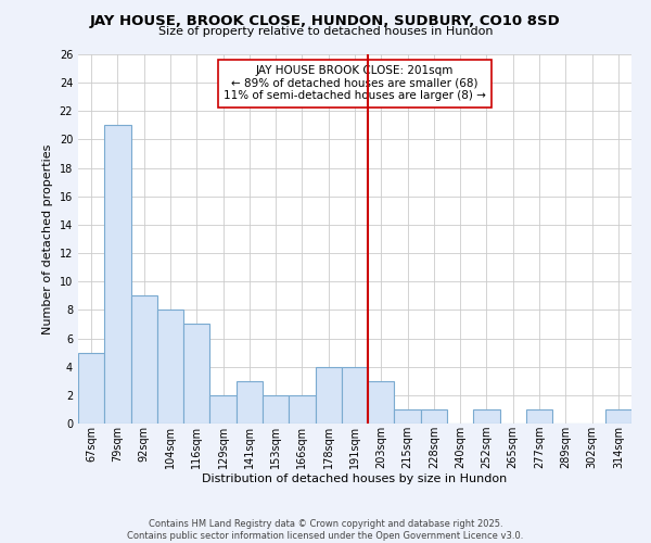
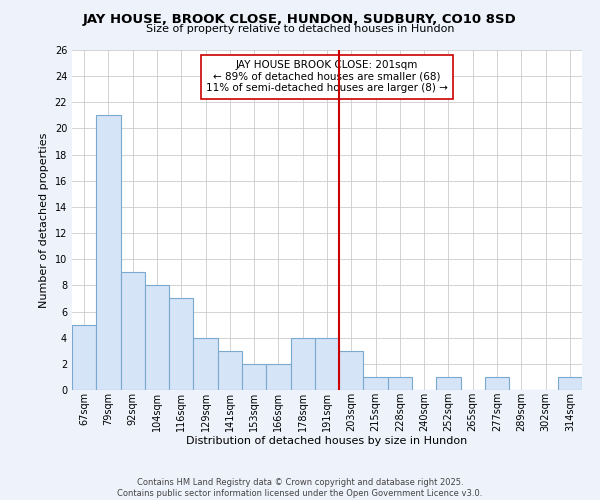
129sqm: 2 -> 4
